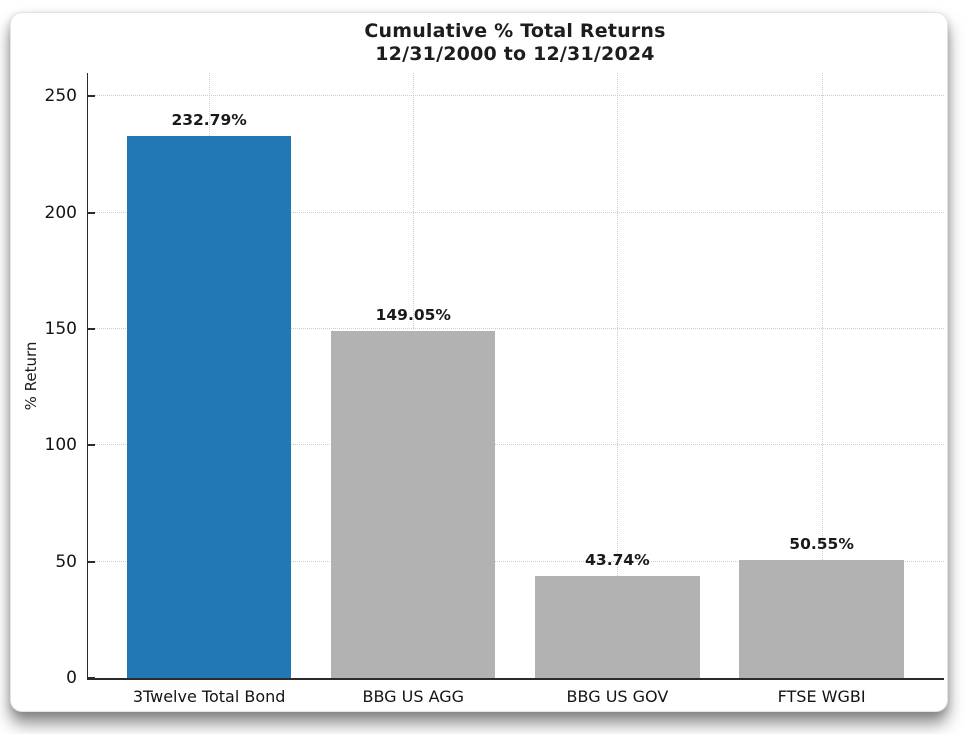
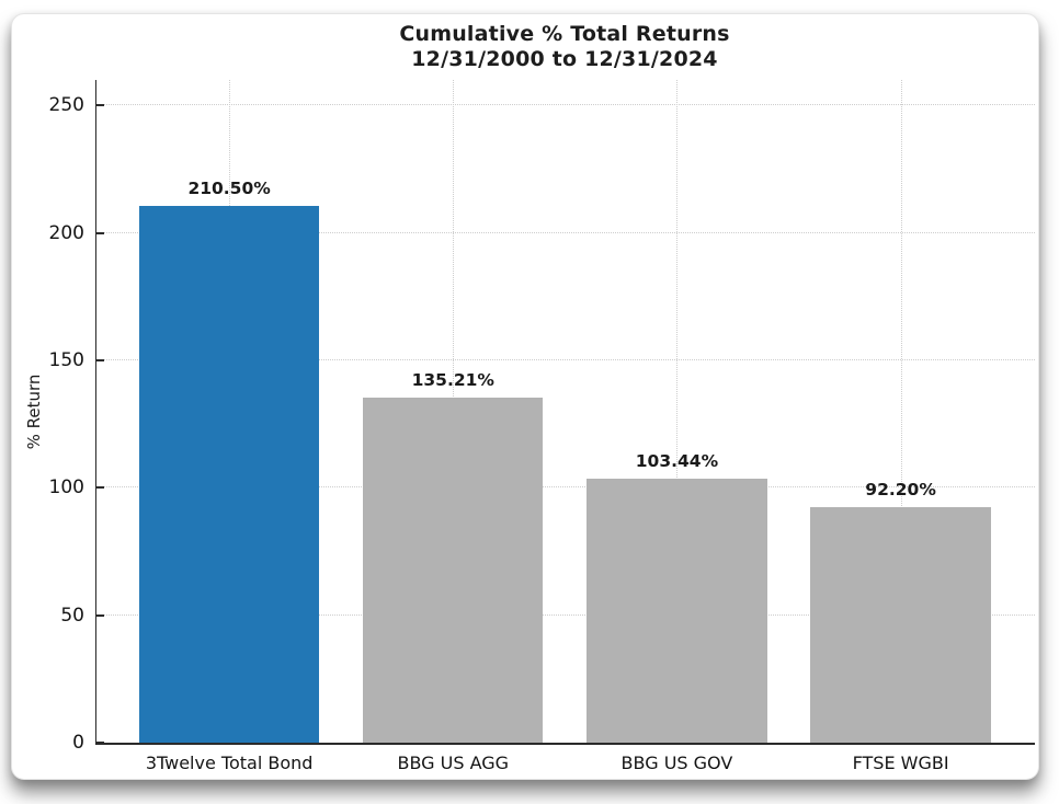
3Twelve Total Bond: 232.79% -> 210.50%
BBG US AGG: 149.05% -> 135.21%
BBG US GOV: 43.74% -> 103.44%
FTSE WGBI: 50.55% -> 92.20%
